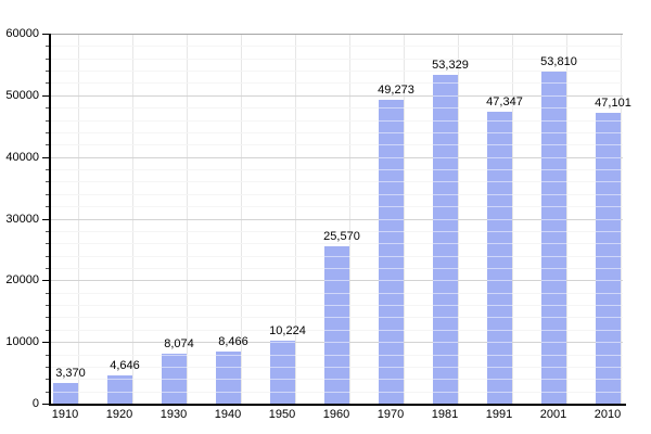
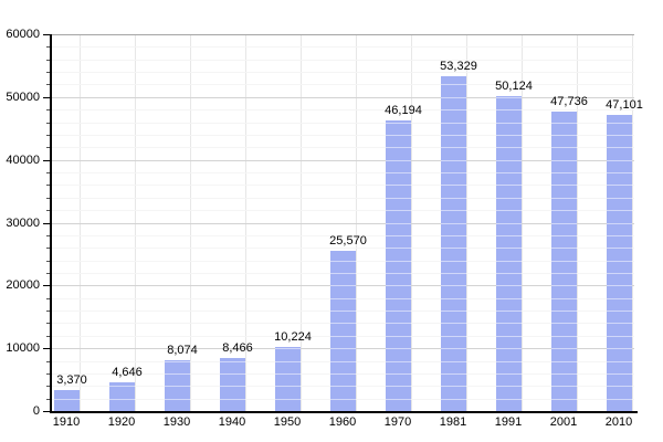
1970: 49,273 -> 46,194
1991: 47,347 -> 50,124
2001: 53,810 -> 47,736
